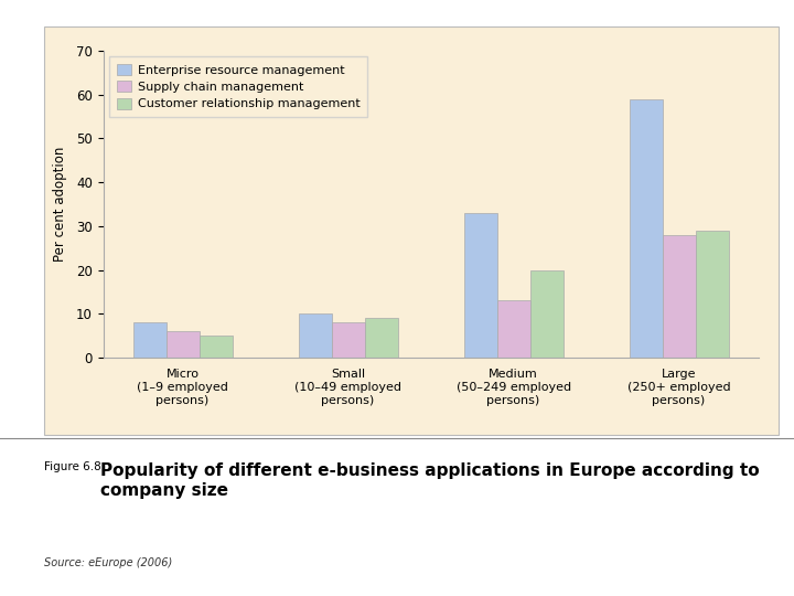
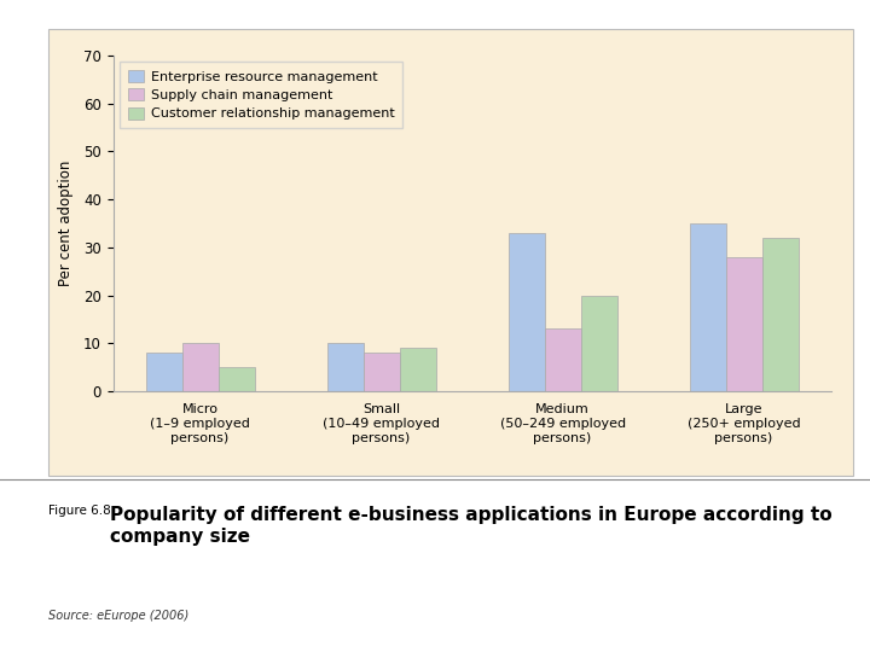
Supply chain management/Micro (1–9 employed persons): 6 -> 10
Enterprise resource management/Large (250+ employed persons): 59 -> 35
Customer relationship management/Large (250+ employed persons): 29 -> 32
